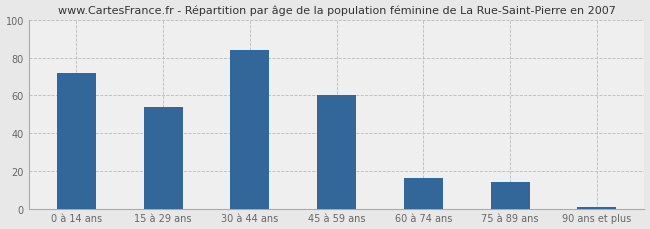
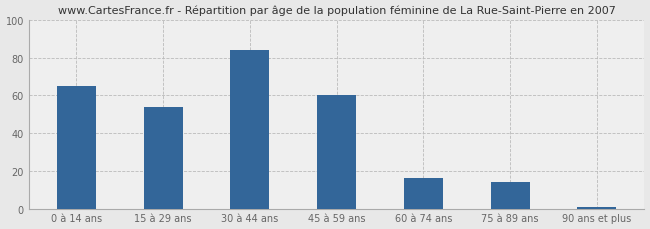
0 à 14 ans: 72 -> 65
